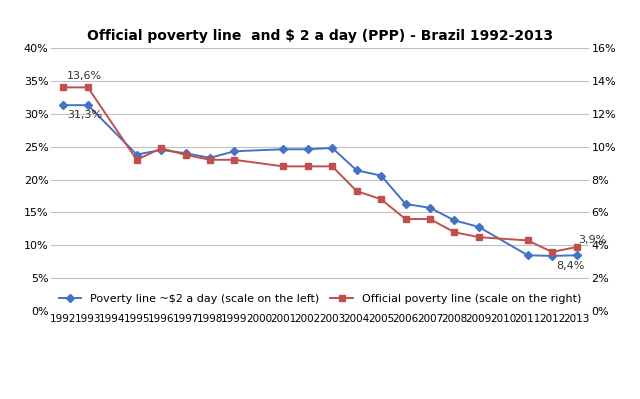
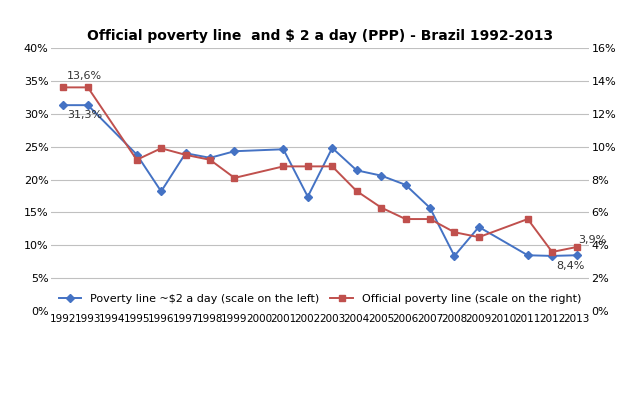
Poverty line ~$2 a day (scale on the left)/1996: 24.5% -> 18.2%
Official poverty line (scale on the right)/1999: 9.2% -> 8.1%
Poverty line ~$2 a day (scale on the left)/2002: 24.6% -> 17.4%
Official poverty line (scale on the right)/2005: 6.8% -> 6.3%
Poverty line ~$2 a day (scale on the left)/2006: 16.3% -> 19.2%
Poverty line ~$2 a day (scale on the left)/2008: 13.8% -> 8.4%
Official poverty line (scale on the right)/2011: 4.3% -> 5.6%
